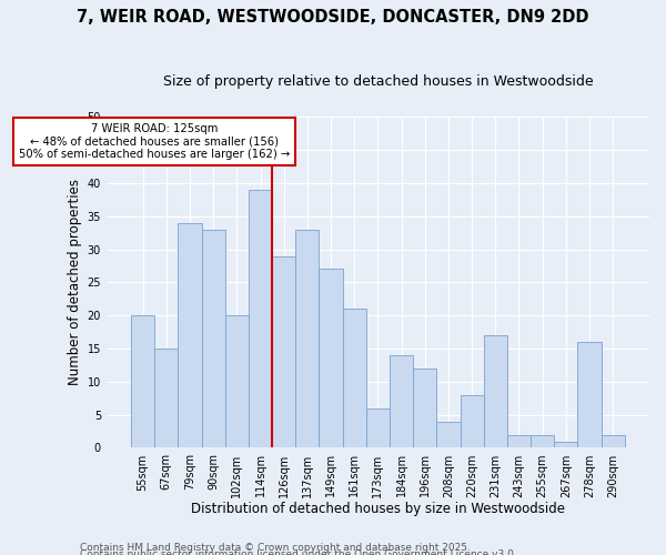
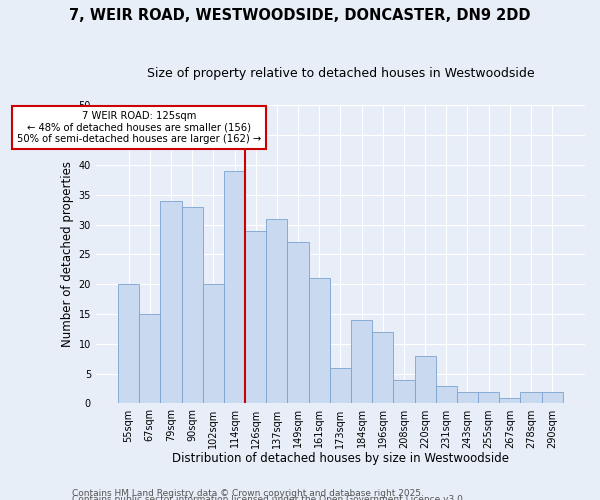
137sqm: 33 -> 31
231sqm: 17 -> 3
278sqm: 16 -> 2
